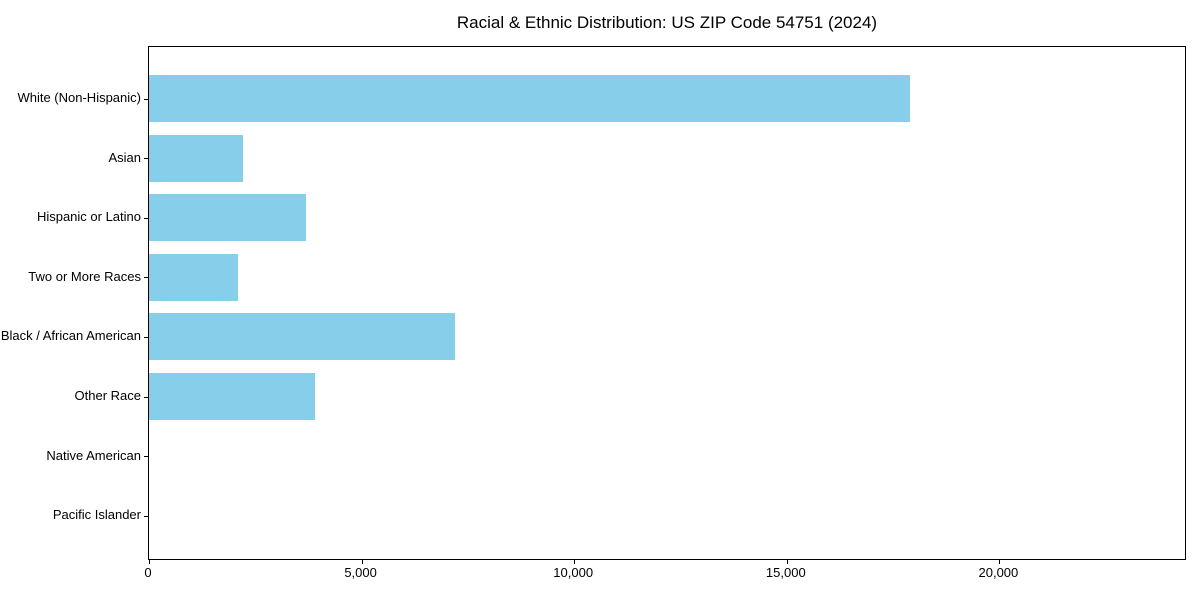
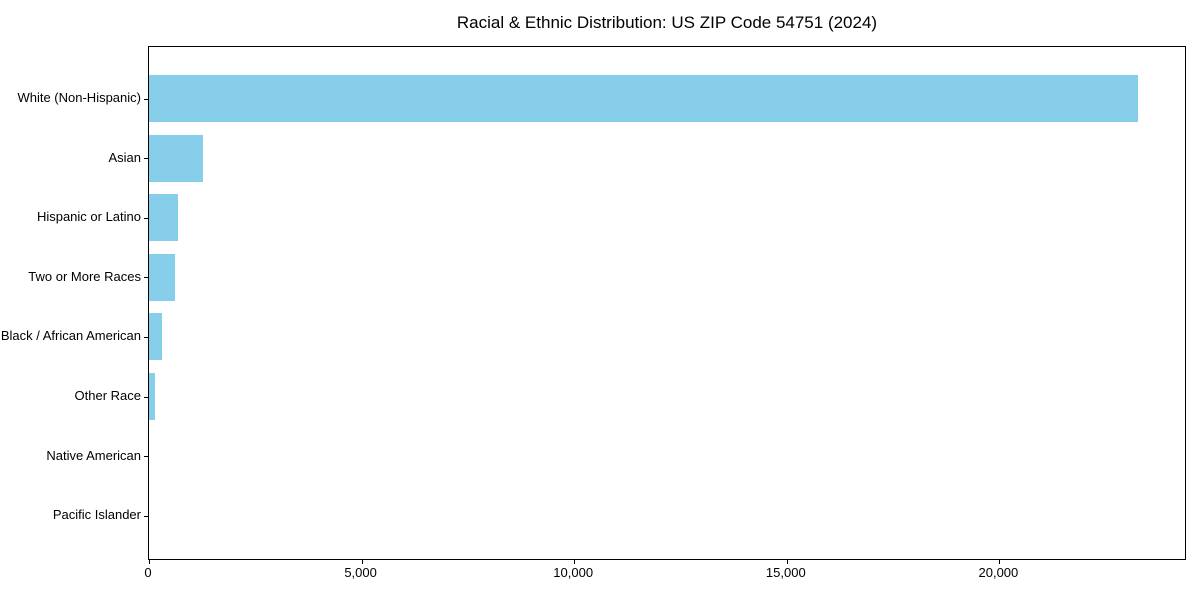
White (Non-Hispanic): 17900 -> 23200
Asian: 2200 -> 1300
Hispanic or Latino: 3700 -> 700
Two or More Races: 2100 -> 600
Black / African American: 7200 -> 300
Other Race: 3900 -> 100
